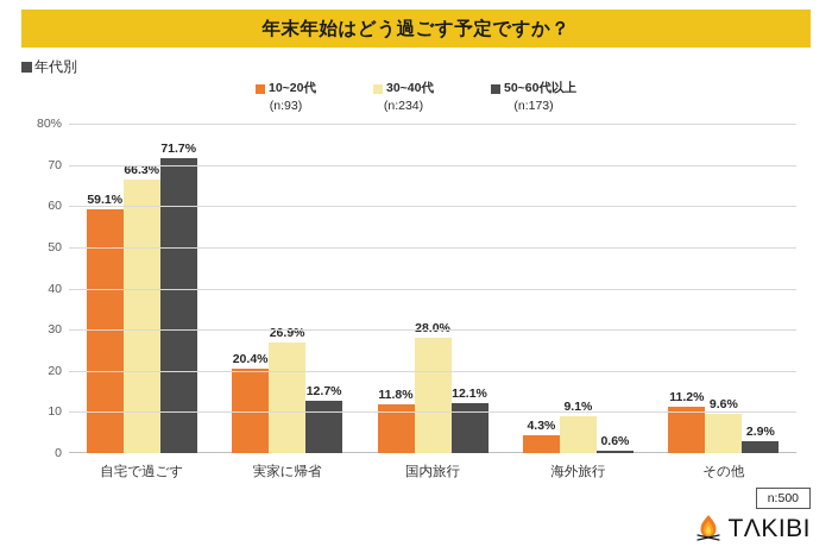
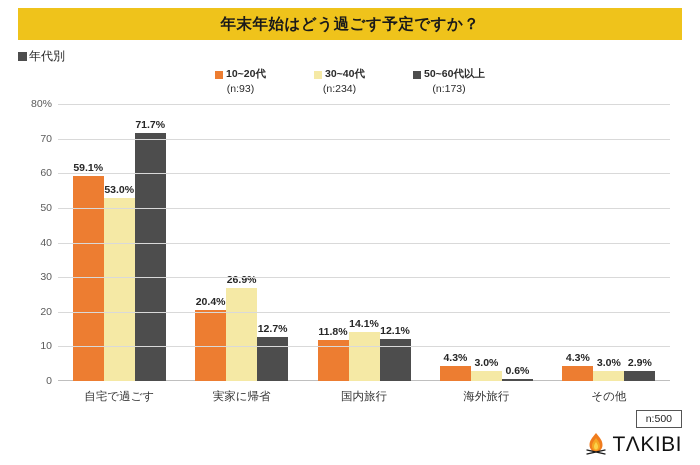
30~40代/自宅で過ごす: 66.3% -> 53.0%
30~40代/国内旅行: 28.0% -> 14.1%
30~40代/海外旅行: 9.1% -> 3.0%
10~20代/その他: 11.2% -> 4.3%
30~40代/その他: 9.6% -> 3.0%
